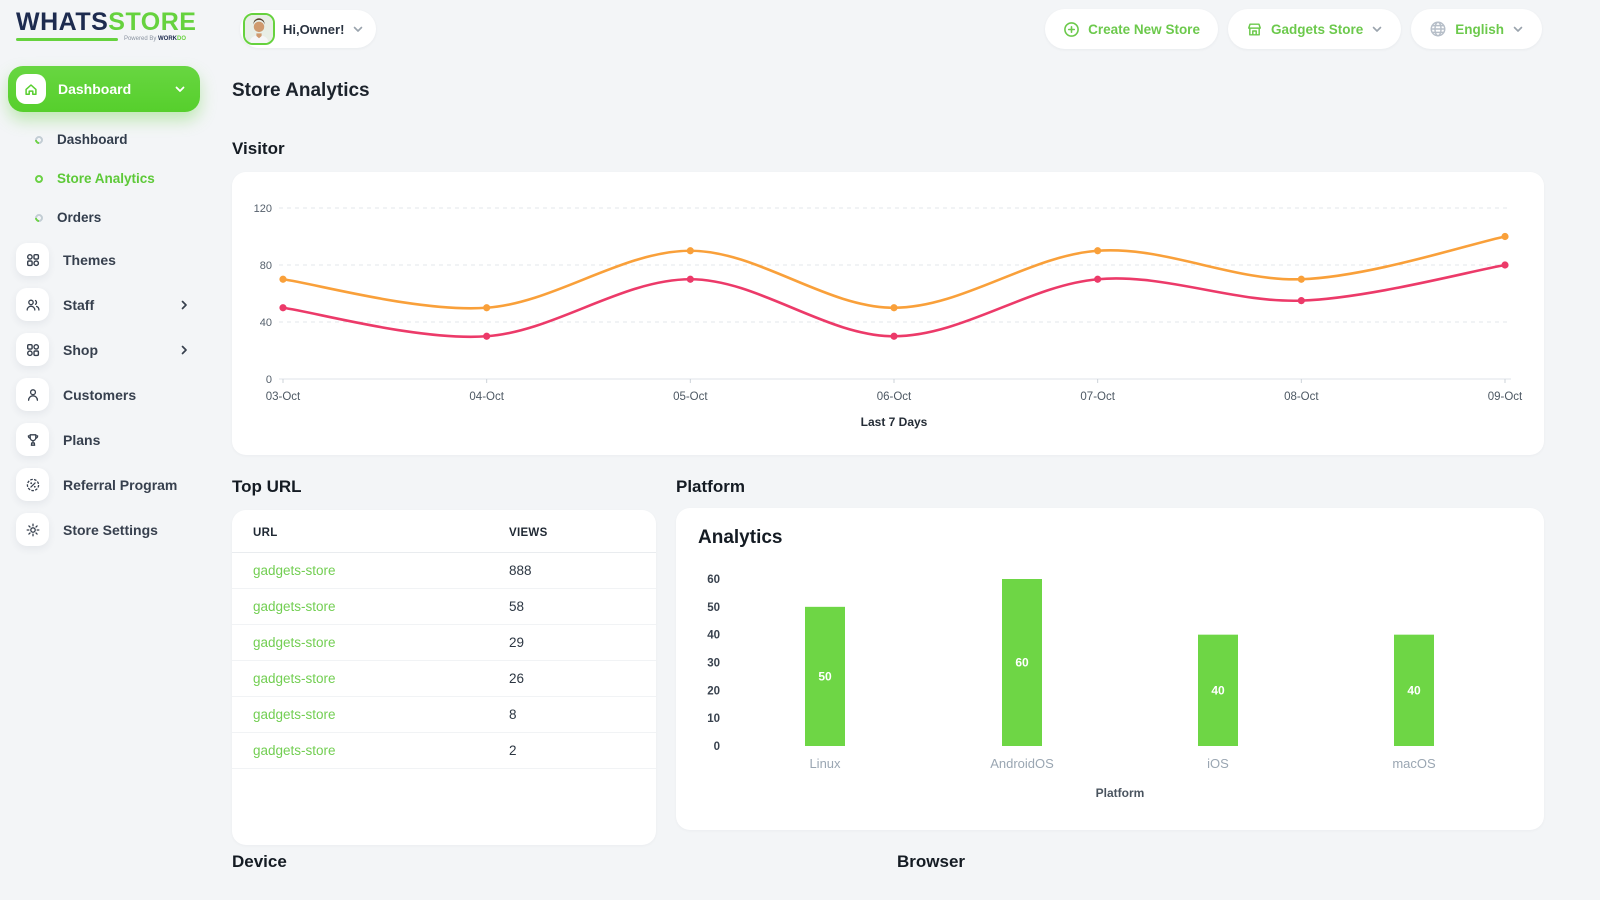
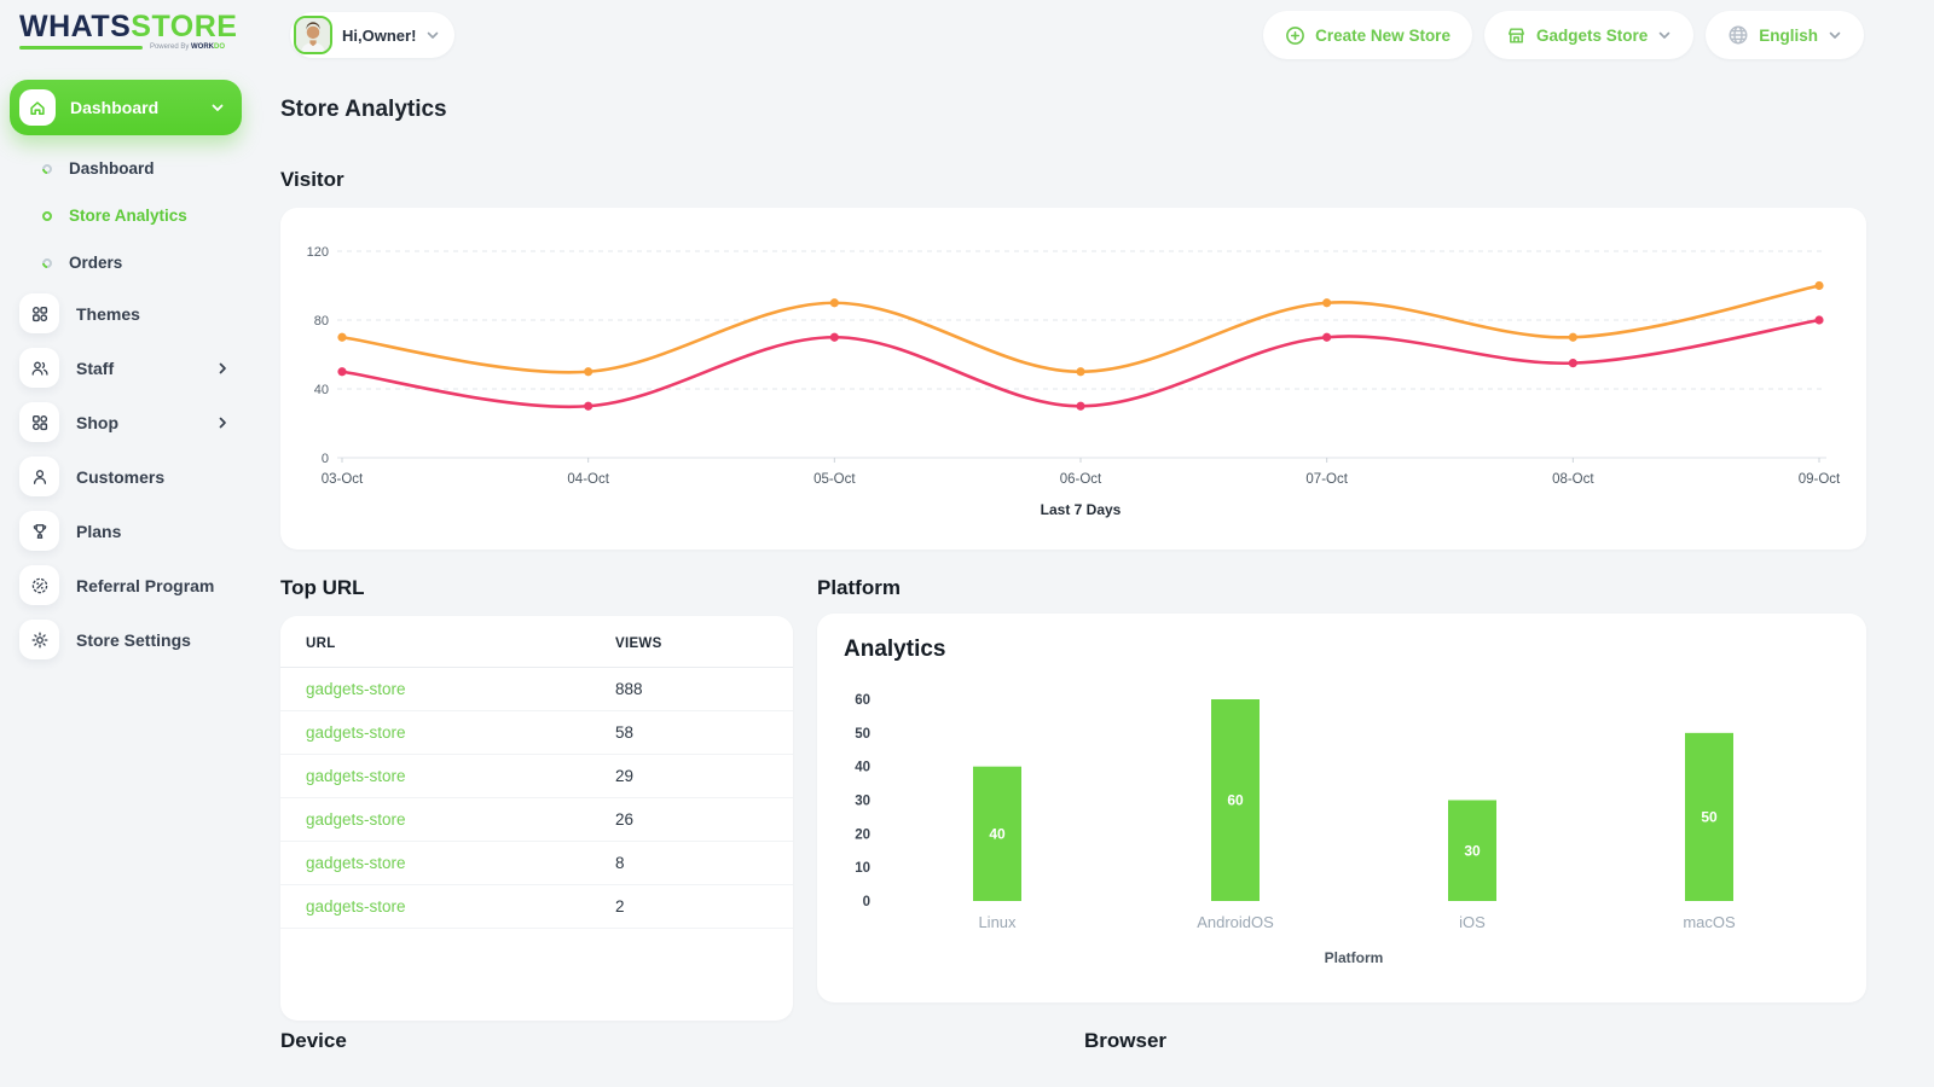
Analytics/Linux: 50 -> 40
Analytics/iOS: 40 -> 30
Analytics/macOS: 40 -> 50
